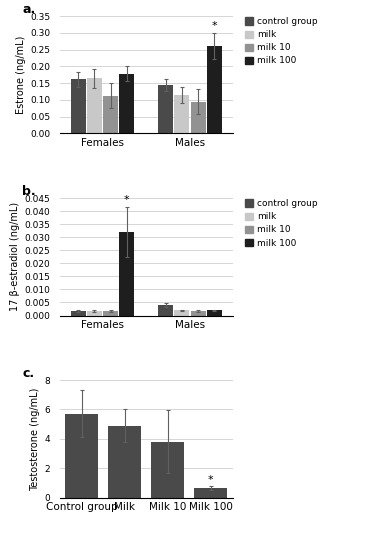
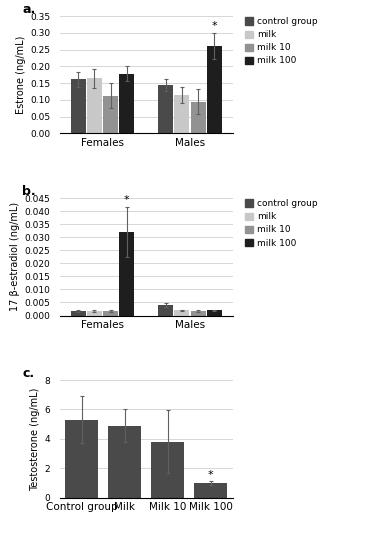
c./Control group: 5.7 -> 5.3
c./Milk 100: 0.7 -> 1.0
